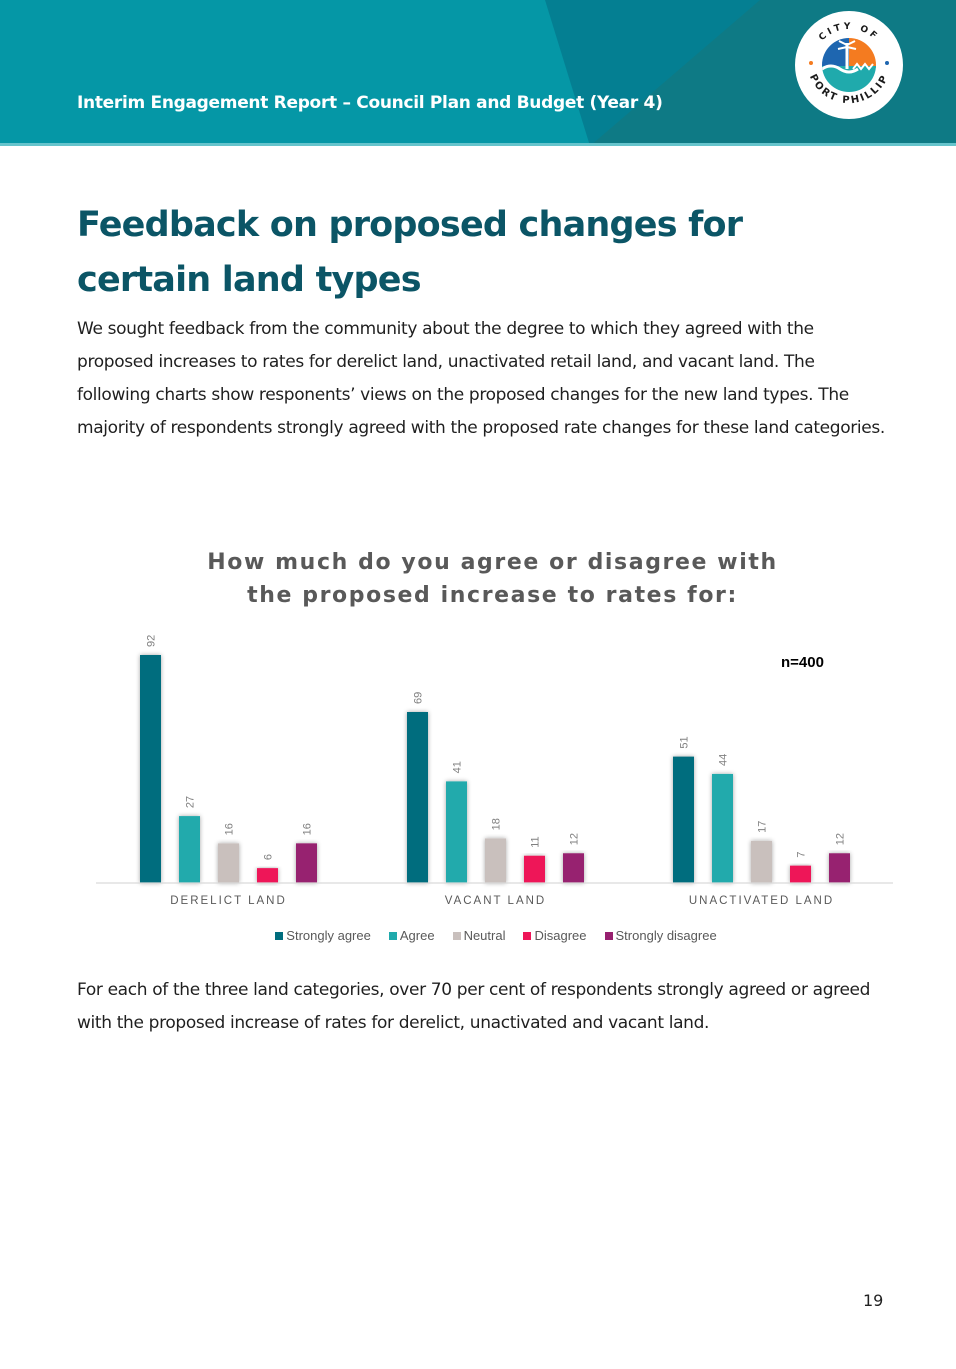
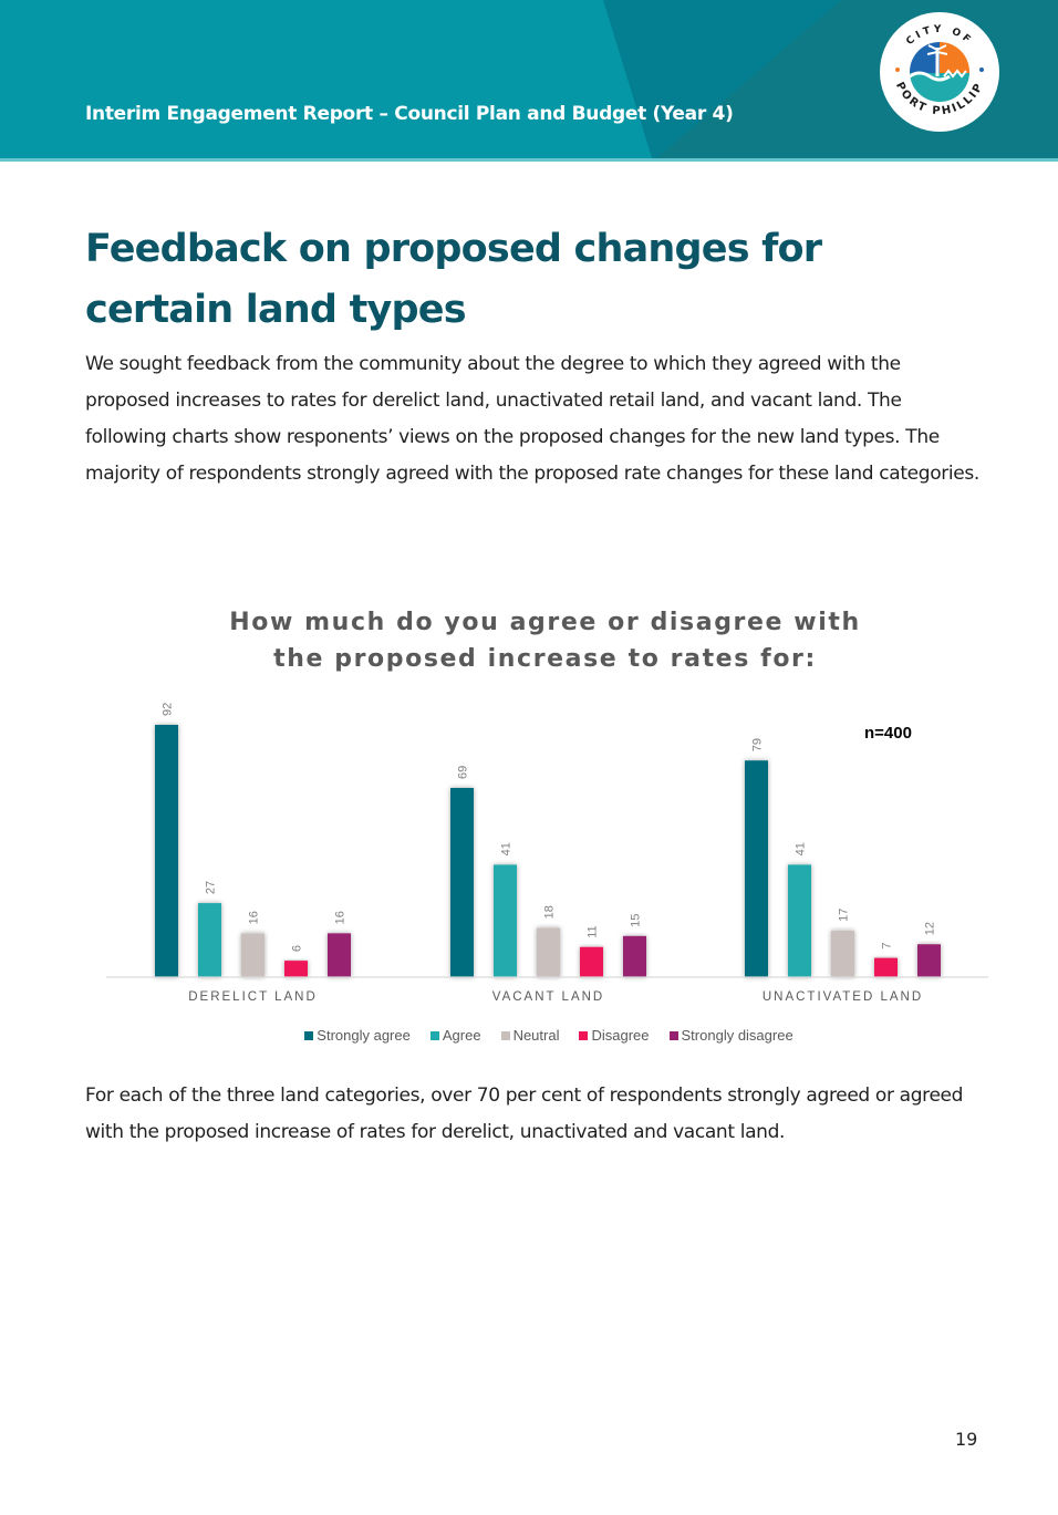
Strongly disagree/VACANT LAND: 12 -> 15
Strongly agree/UNACTIVATED LAND: 51 -> 79
Agree/UNACTIVATED LAND: 44 -> 41
